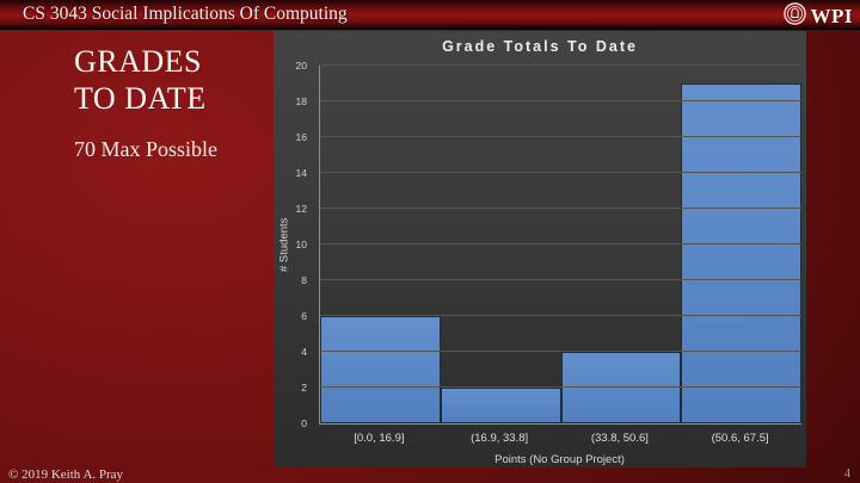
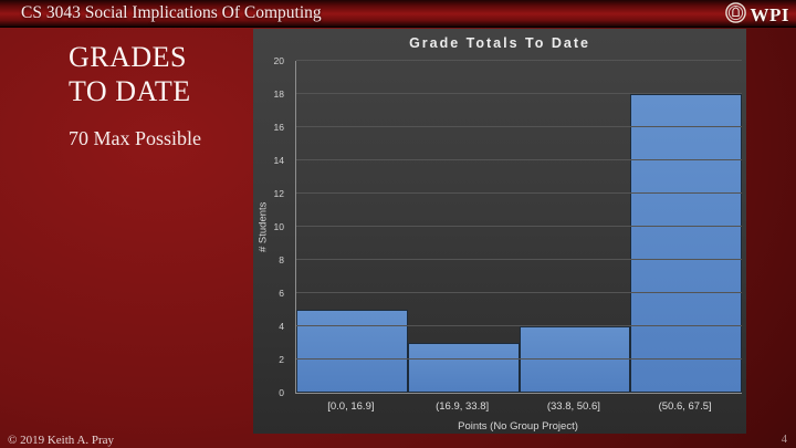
[0.0, 16.9]: 6 -> 5
(16.9, 33.8]: 2 -> 3
(50.6, 67.5]: 19 -> 18
